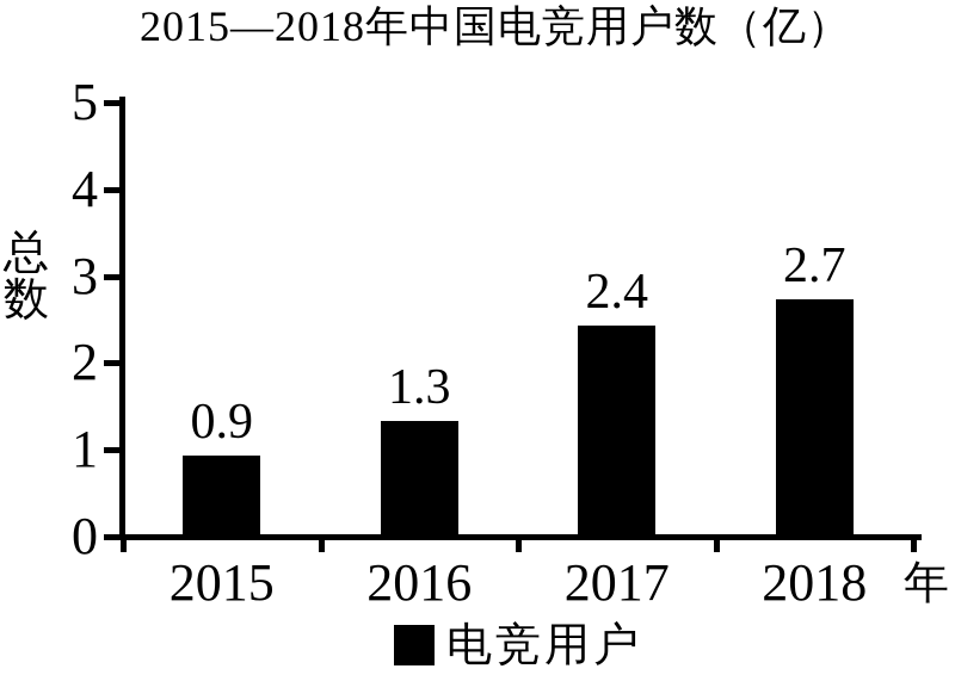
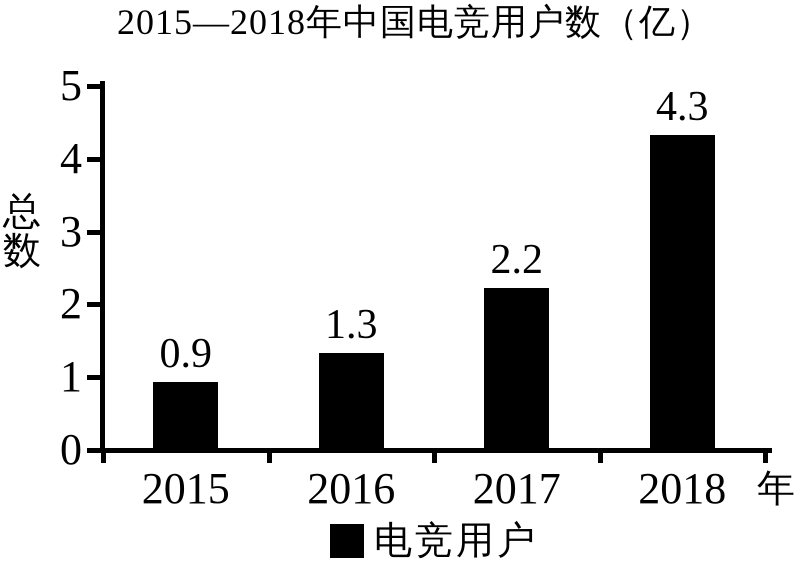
2017: 2.4 -> 2.2
2018: 2.7 -> 4.3
